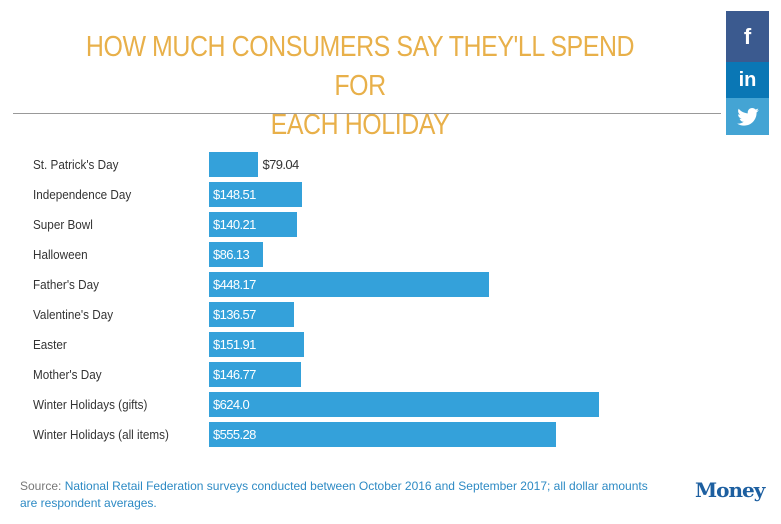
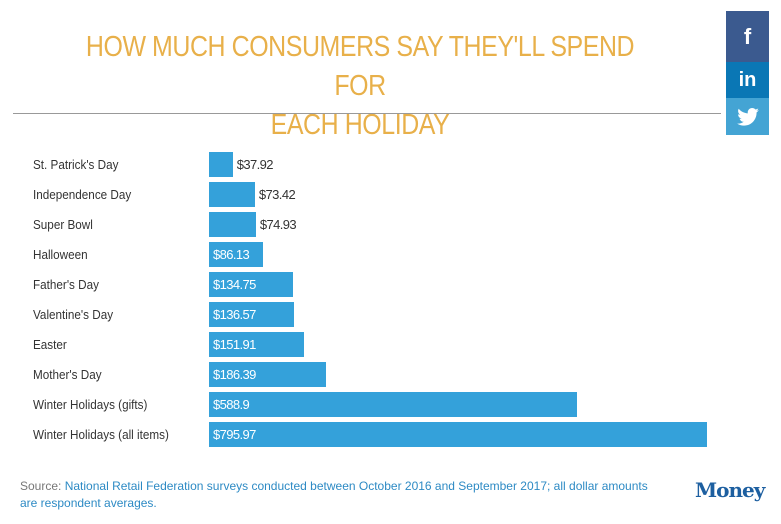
St. Patrick's Day: $79.04 -> $37.92
Independence Day: $148.51 -> $73.42
Super Bowl: $140.21 -> $74.93
Father's Day: $448.17 -> $134.75
Mother's Day: $146.77 -> $186.39
Winter Holidays (gifts): $624.0 -> $588.9
Winter Holidays (all items): $555.28 -> $795.97
